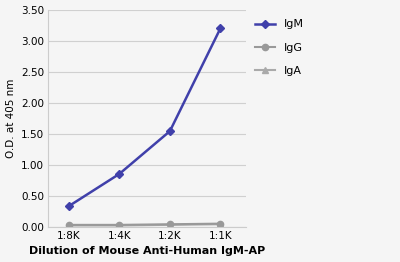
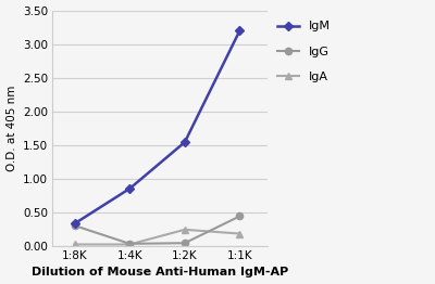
IgG/1:8K: 0.03 -> 0.30
IgA/1:2K: 0.03 -> 0.24
IgG/1:1K: 0.05 -> 0.44
IgA/1:1K: 0.04 -> 0.18
